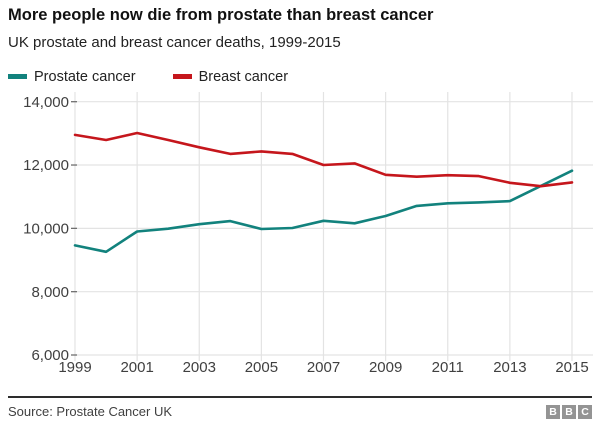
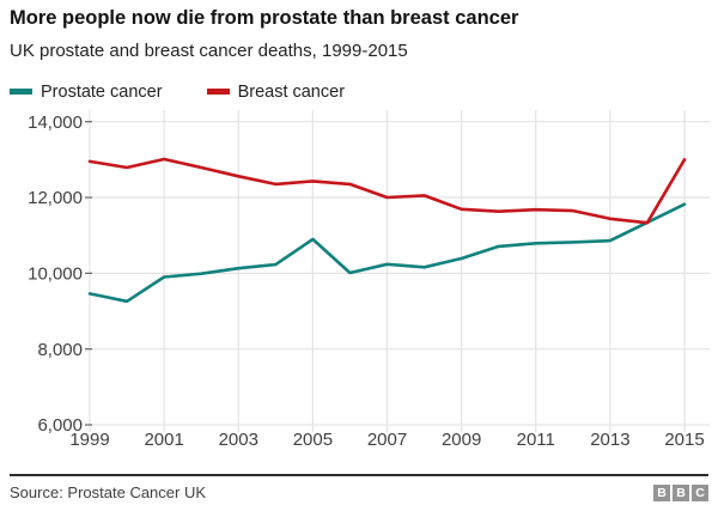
Prostate cancer/2005: 10000 -> 10900
Breast cancer/2015: 11400 -> 13000
